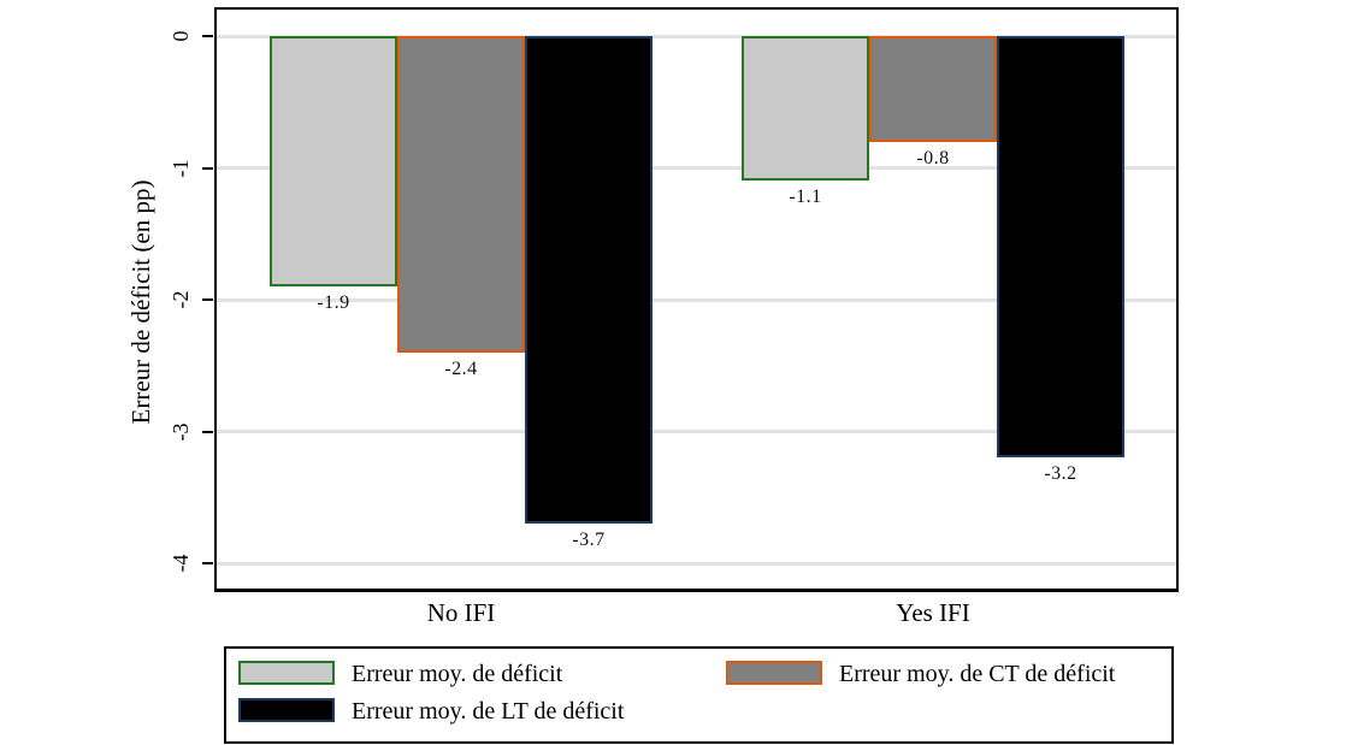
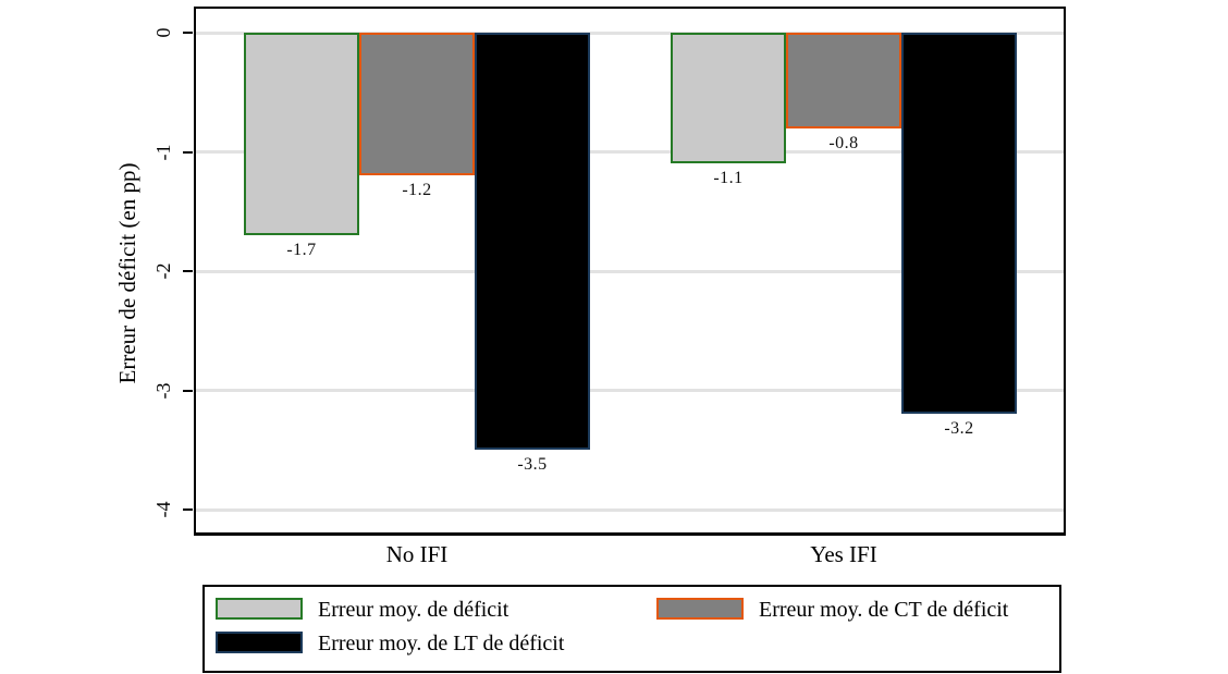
Erreur moy. de déficit/No IFI: -1.9 -> -1.7
Erreur moy. de CT de déficit/No IFI: -2.4 -> -1.2
Erreur moy. de LT de déficit/No IFI: -3.7 -> -3.5
